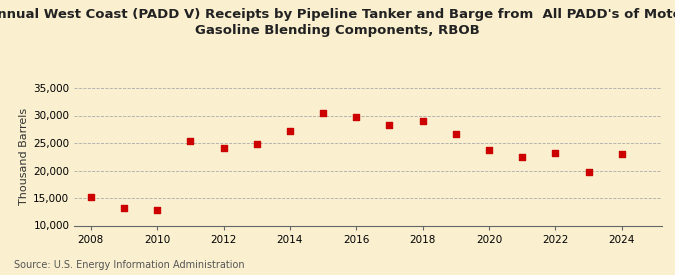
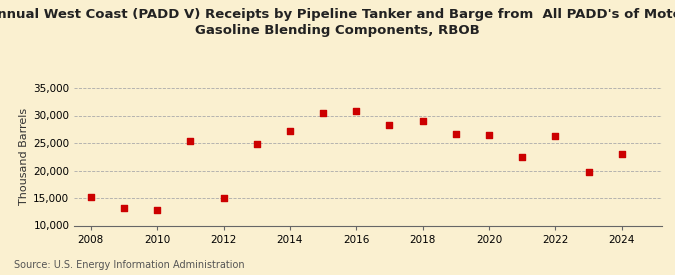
2012: 24,100 -> 15,000
2016: 29,700 -> 30,800
2020: 23,800 -> 26,400
2022: 23,100 -> 26,200
